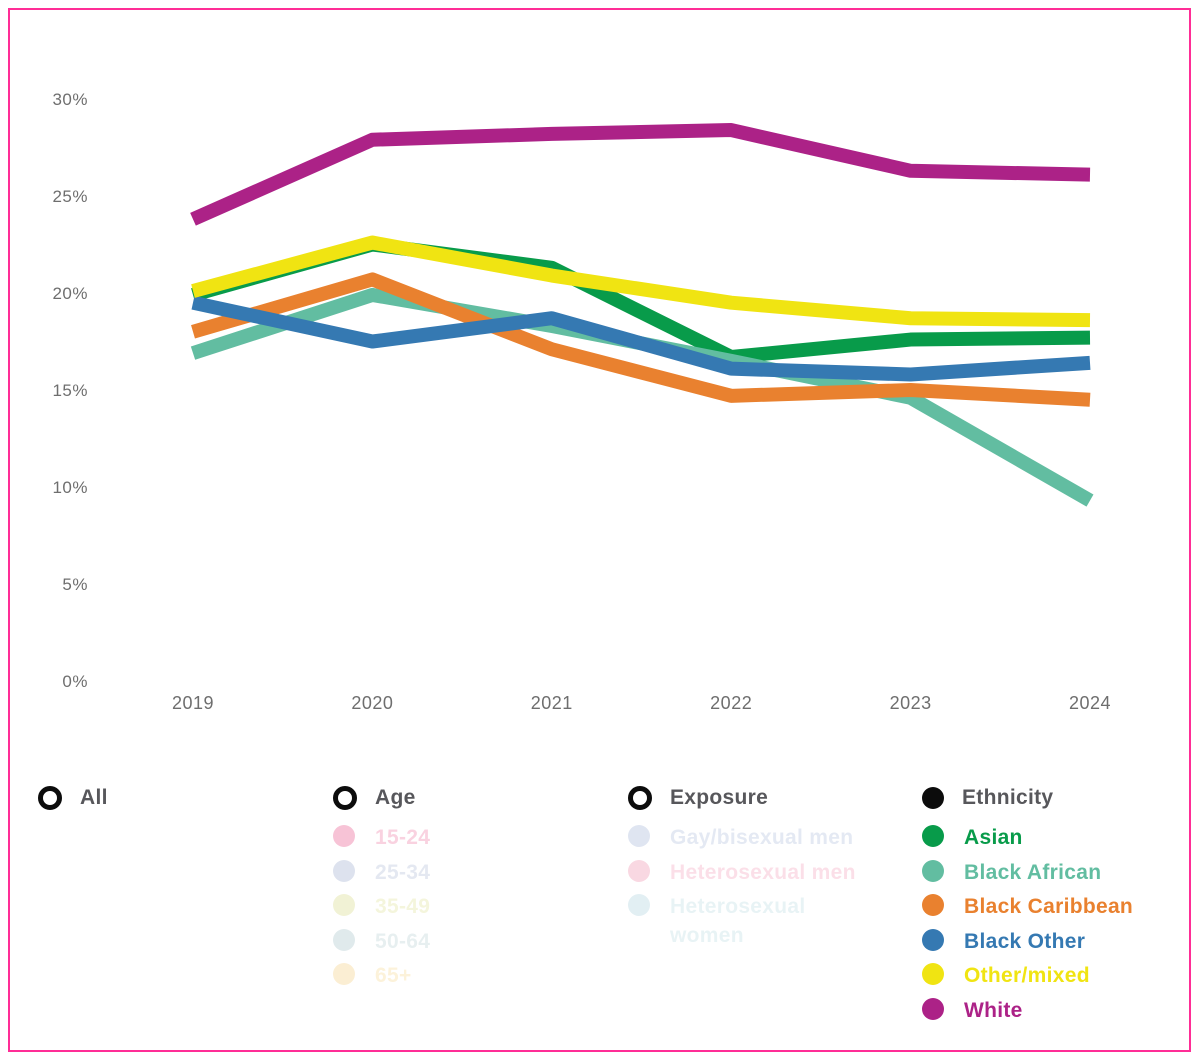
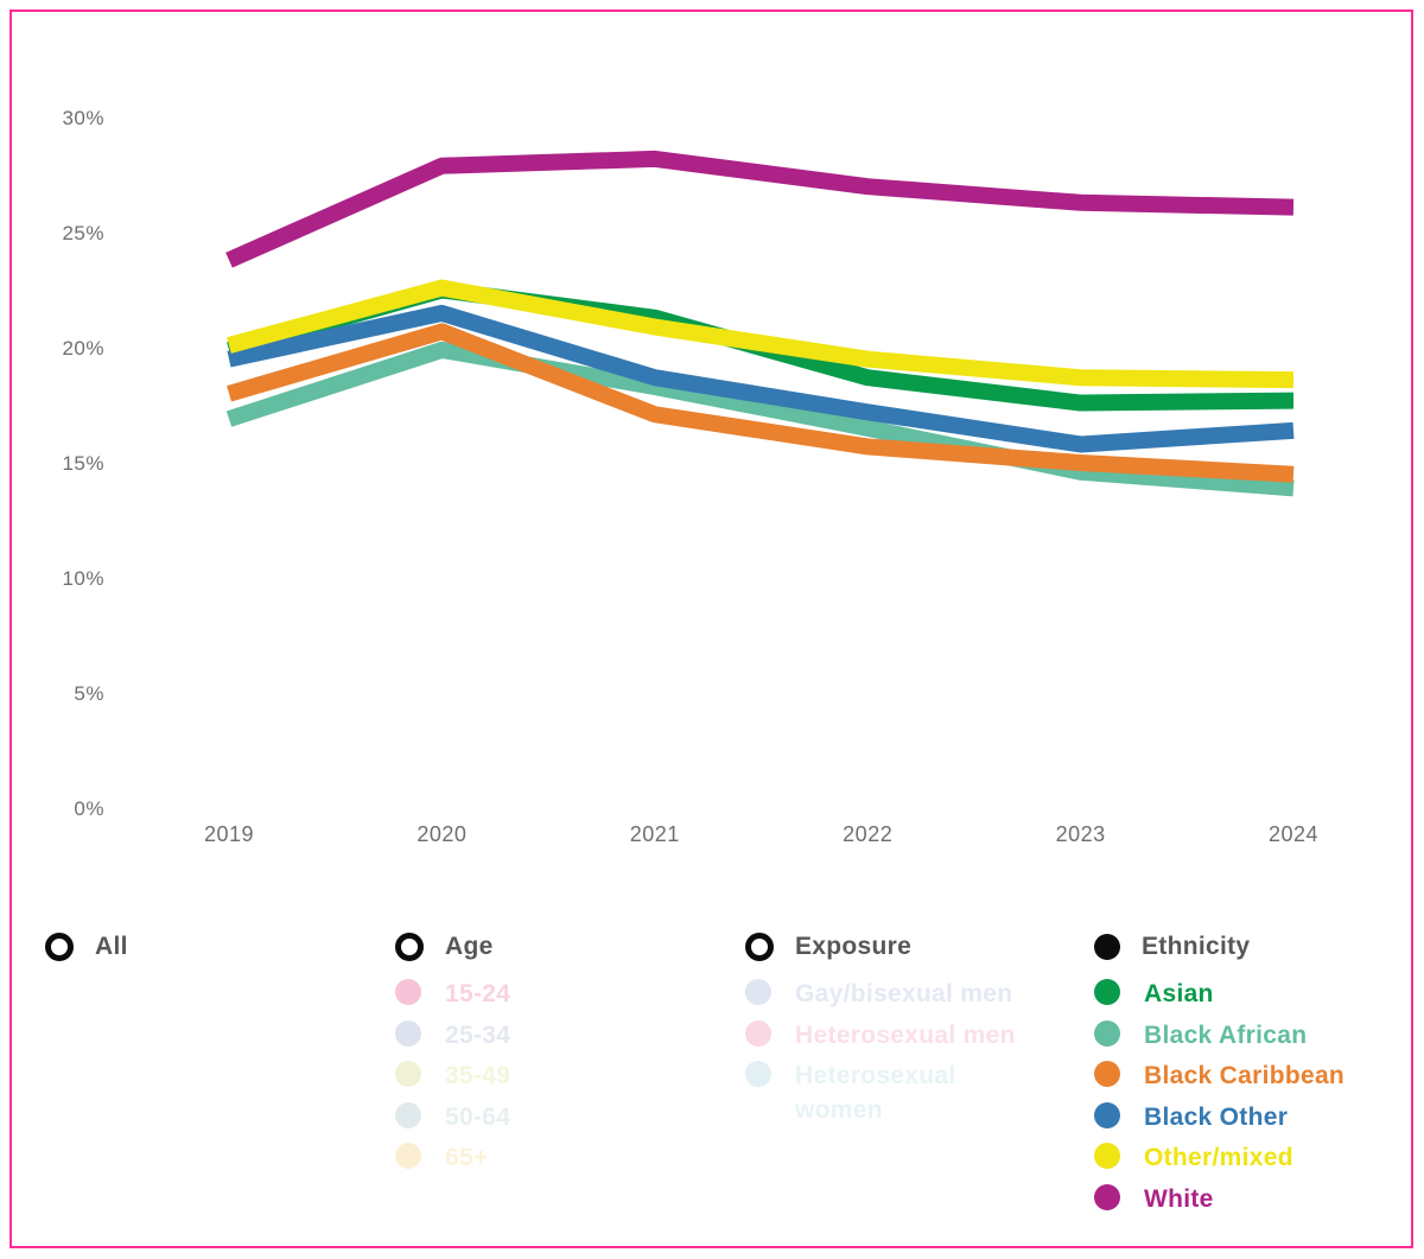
Black Other/2020: 17.5% -> 21.5%
Asian/2022: 16.7% -> 18.7%
Black Caribbean/2022: 14.7% -> 15.7%
Black Other/2022: 16.1% -> 17.2%
White/2022: 28.4% -> 27.0%
Black African/2024: 9.3% -> 13.9%
